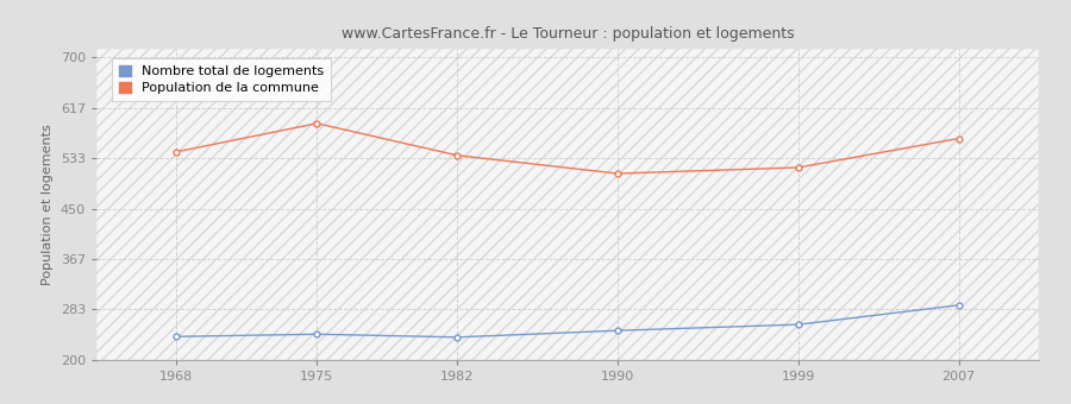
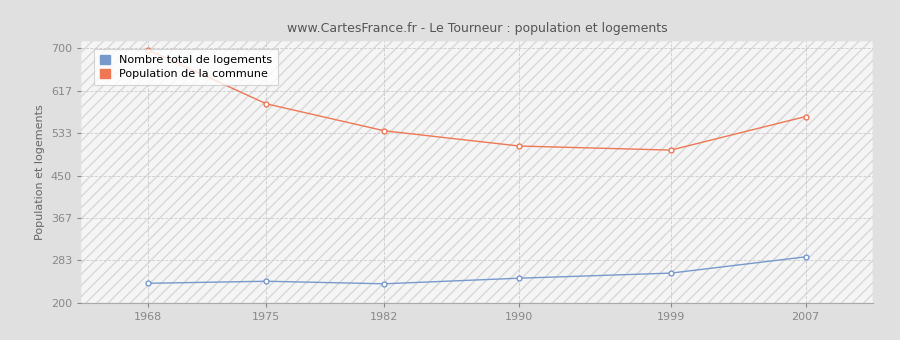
Population de la commune/1968: 544 -> 697
Population de la commune/1999: 518 -> 500
